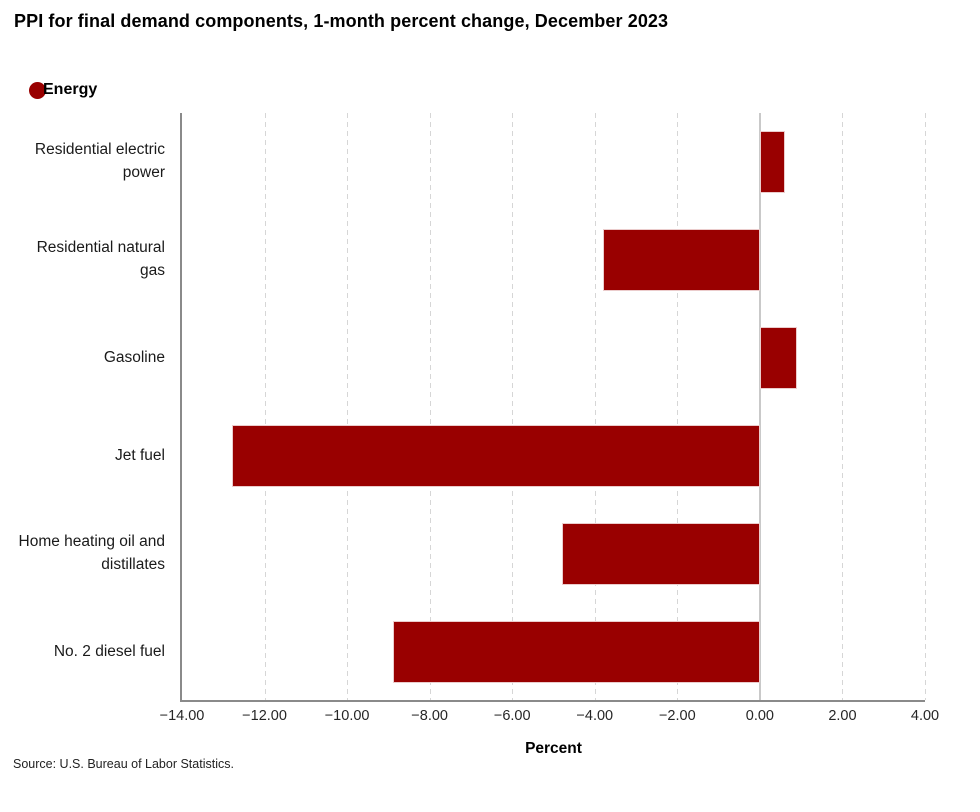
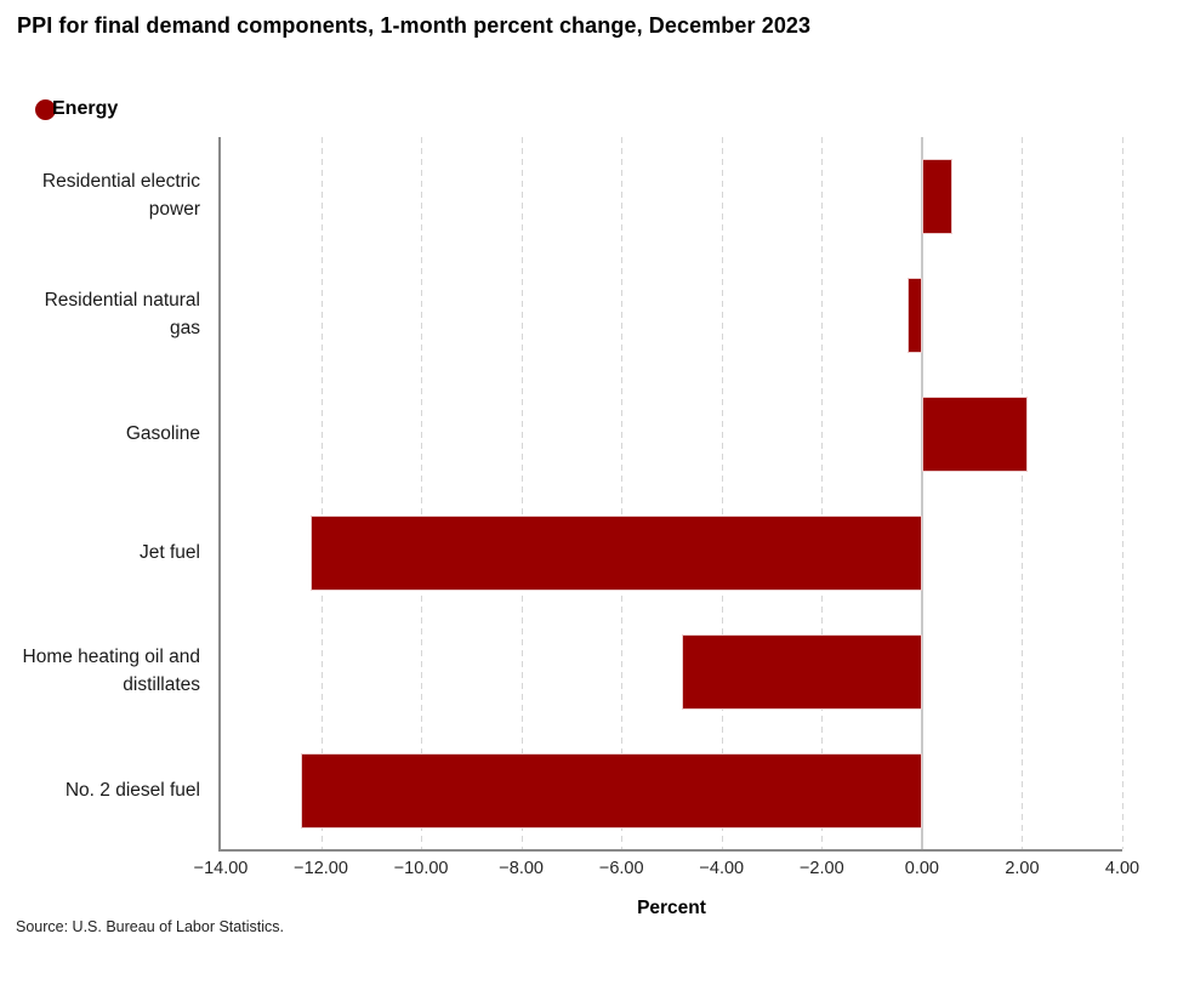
Residential natural gas: -3.8 -> -0.3
Gasoline: 0.9 -> 2.1
Jet fuel: -12.8 -> -12.2
No. 2 diesel fuel: -8.9 -> -12.4
